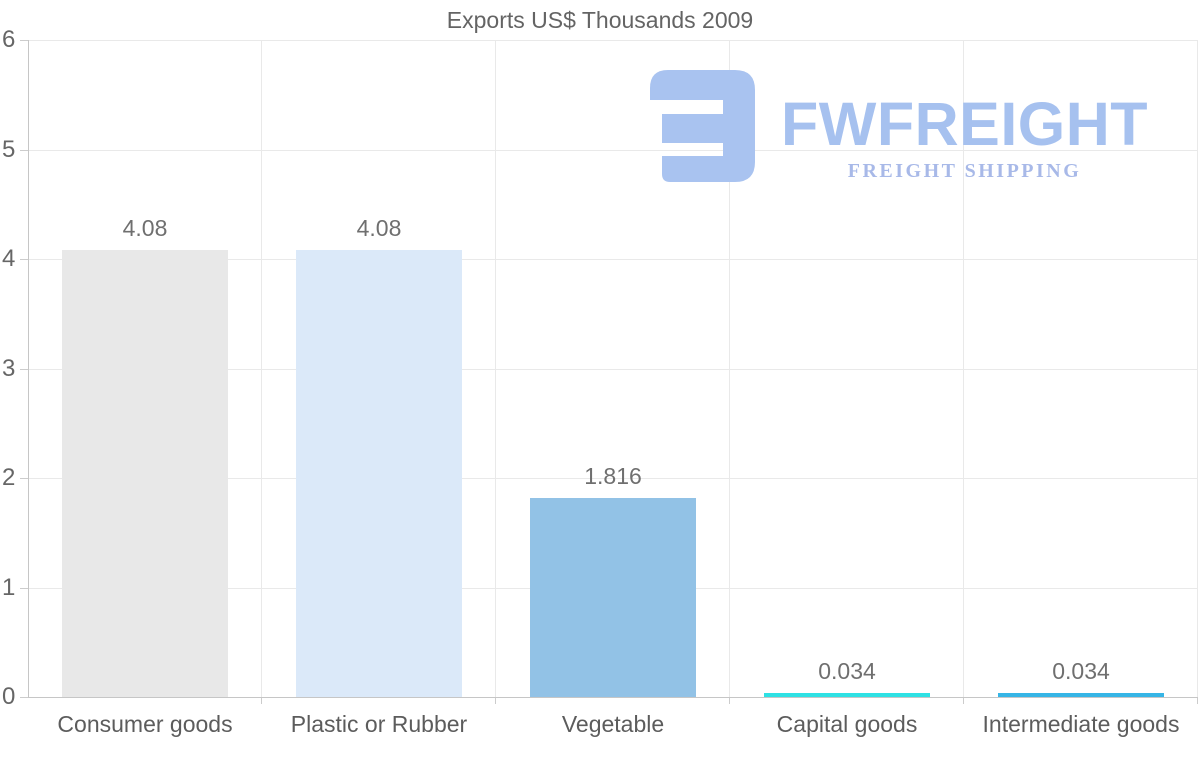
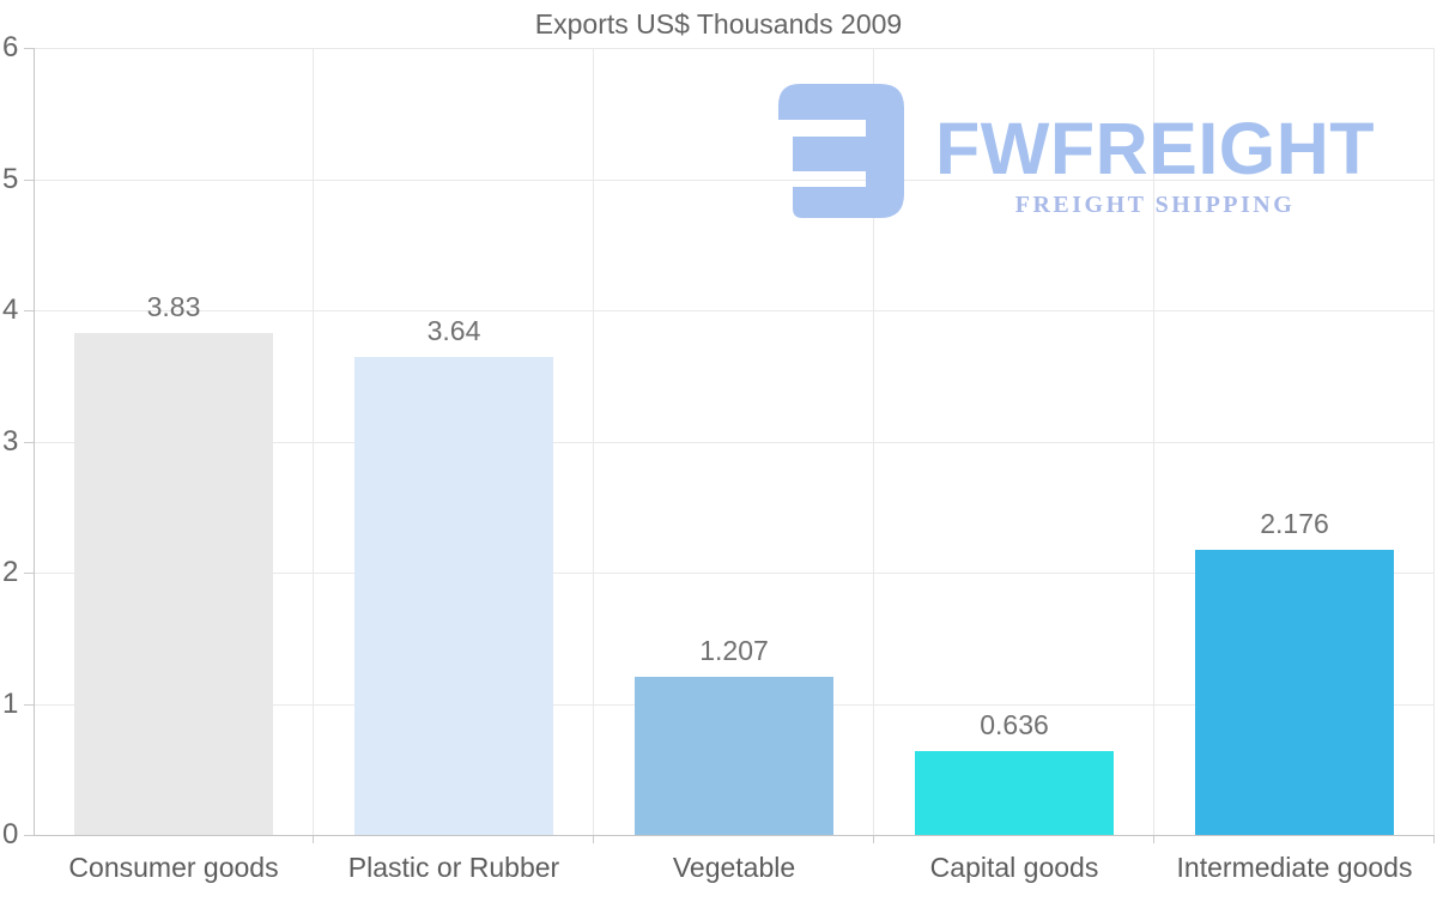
Consumer goods: 4.08 -> 3.83
Plastic or Rubber: 4.08 -> 3.64
Vegetable: 1.816 -> 1.207
Capital goods: 0.034 -> 0.636
Intermediate goods: 0.034 -> 2.176
